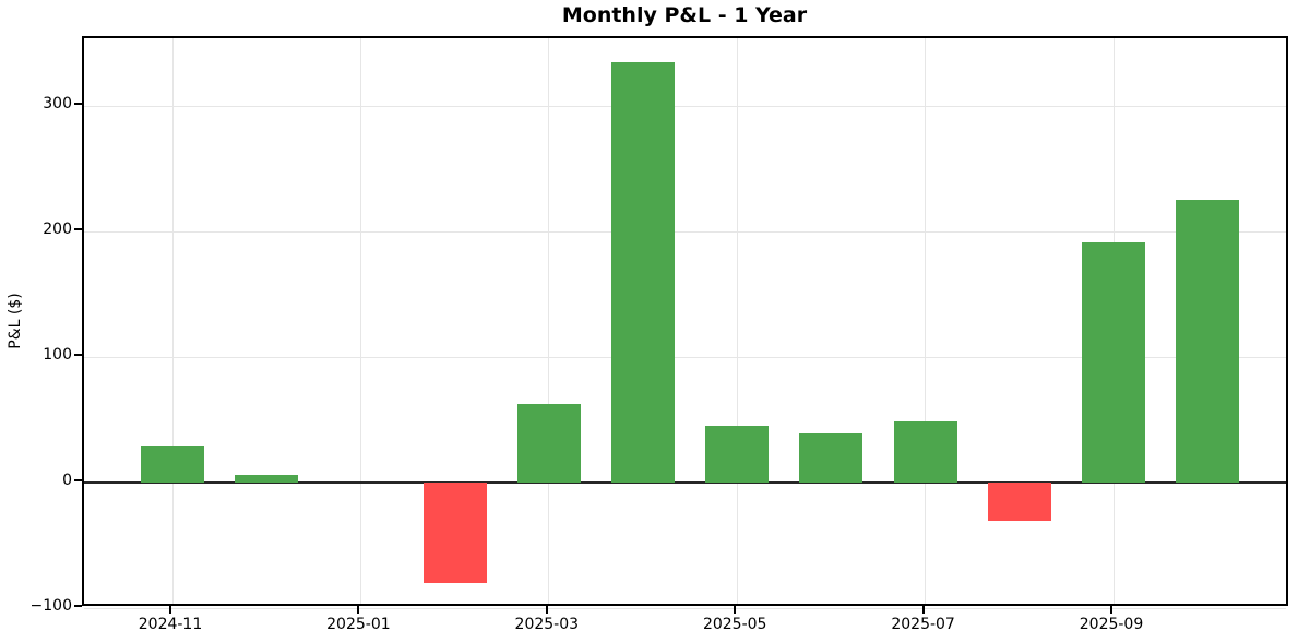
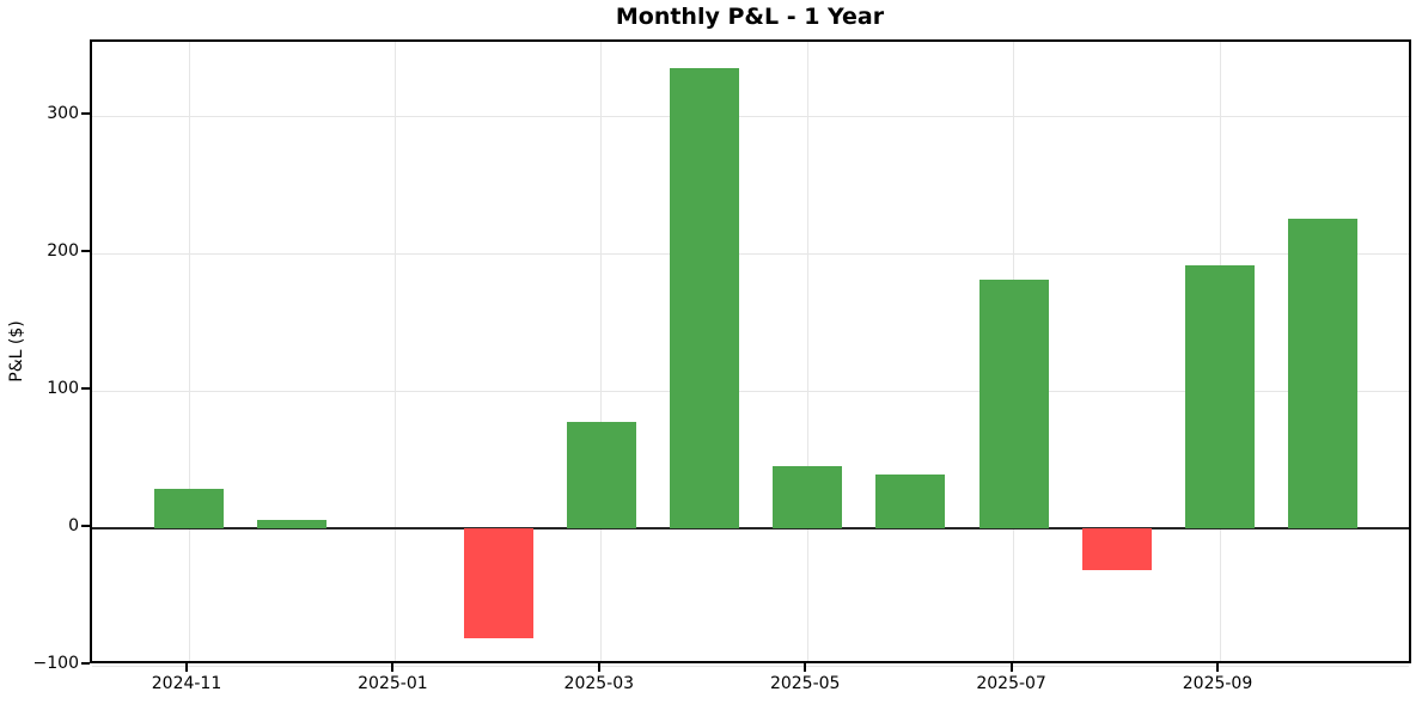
2025-03: 63 -> 77
2025-07: 49 -> 181
